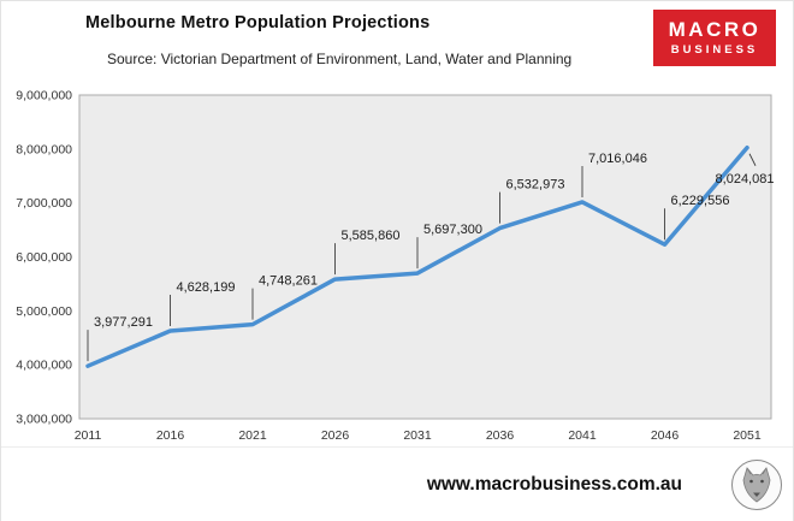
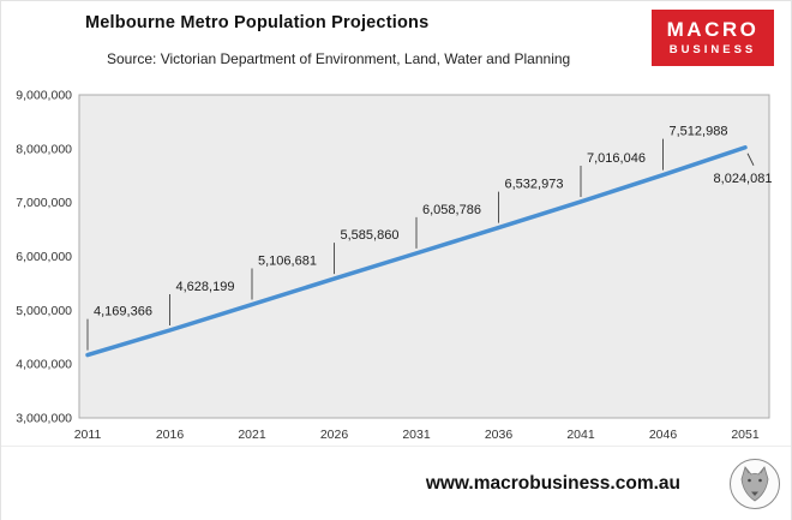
2011: 3,977,291 -> 4,169,366
2021: 4,748,261 -> 5,106,681
2031: 5,697,300 -> 6,058,786
2046: 6,229,556 -> 7,512,988
